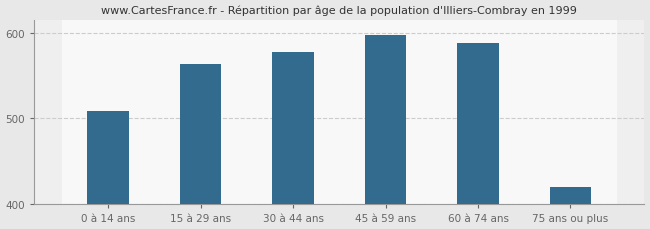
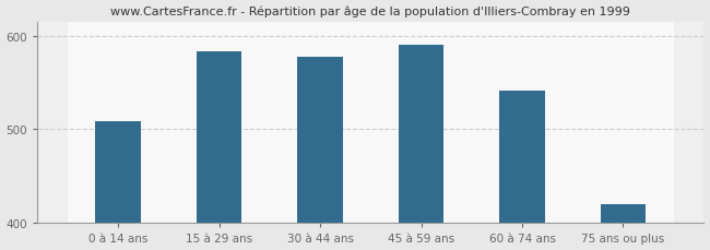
15 à 29 ans: 564 -> 583
45 à 59 ans: 598 -> 591
60 à 74 ans: 588 -> 541
